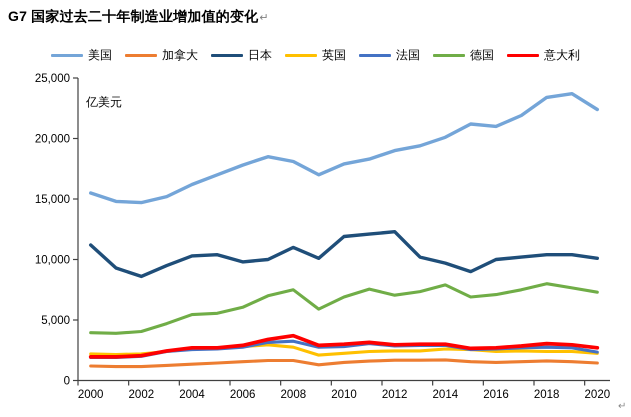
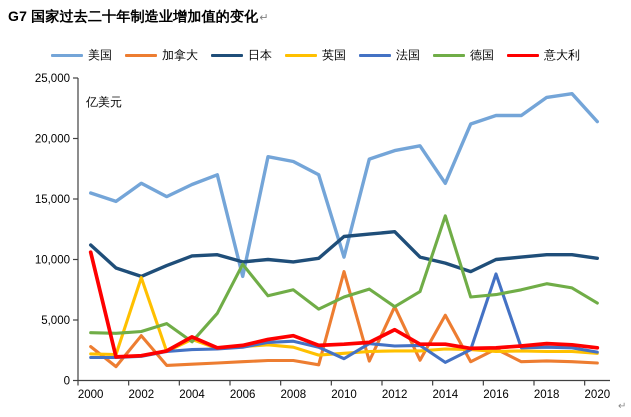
加拿大/2000: 1200 -> 2800
意大利/2000: 2000 -> 10600
美国/2002: 14700 -> 16300
加拿大/2002: 1200 -> 3700
英国/2002: 2200 -> 8500
英国/2004: 2600 -> 3400
德国/2004: 5400 -> 3200
意大利/2004: 2700 -> 3600
美国/2006: 17800 -> 8600
德国/2006: 6000 -> 9600
日本/2008: 11000 -> 9800
美国/2010: 17900 -> 10200
加拿大/2010: 1500 -> 9000
法国/2010: 2800 -> 1800
加拿大/2012: 1700 -> 6100
德国/2012: 7000 -> 6100
意大利/2012: 3000 -> 4200
美国/2014: 20100 -> 16300
加拿大/2014: 1700 -> 5400
法国/2014: 2900 -> 1500
德国/2014: 7900 -> 13600
美国/2016: 21000 -> 21900
加拿大/2016: 1500 -> 2600
法国/2016: 2600 -> 8800
美国/2020: 22400 -> 21400
德国/2020: 7300 -> 6400
